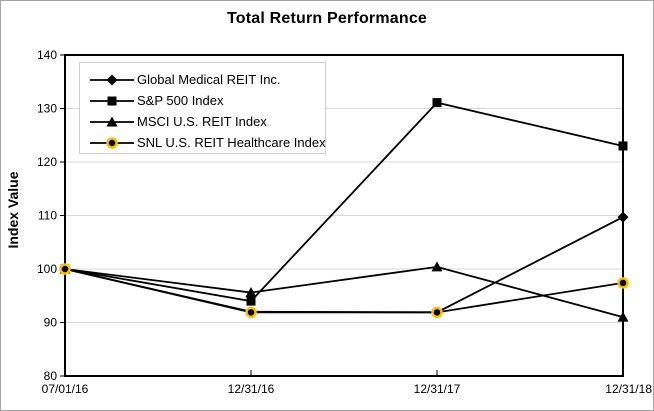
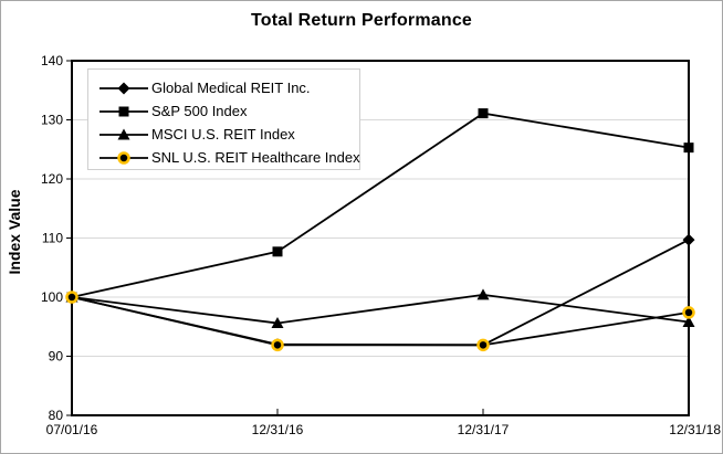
S&P 500 Index/12/31/16: 94 -> 108
S&P 500 Index/12/31/18: 123 -> 125
MSCI U.S. REIT Index/12/31/18: 91 -> 96
